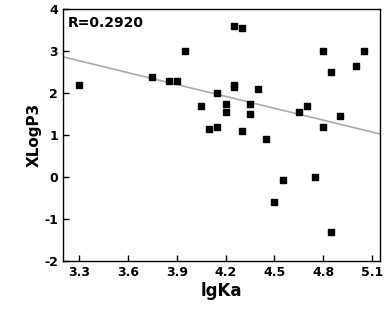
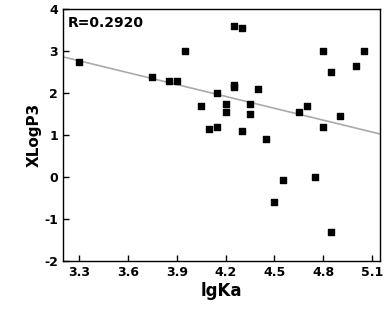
3.3: 2.20 -> 2.75
